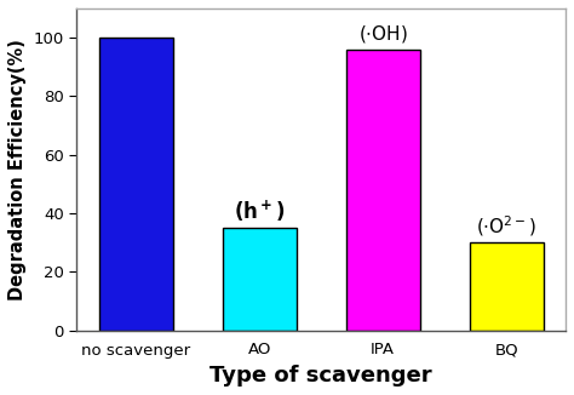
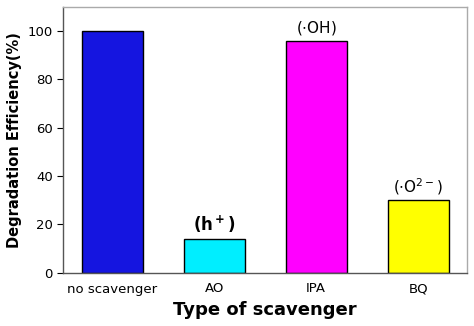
AO: 35 -> 14
